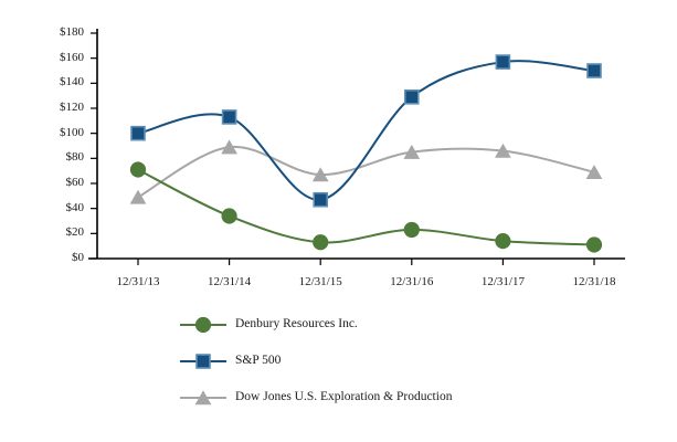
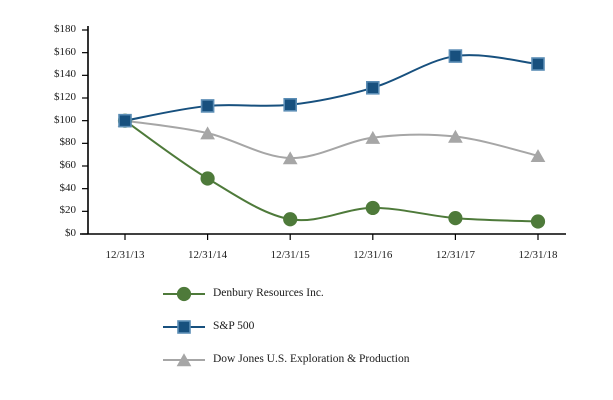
Denbury Resources Inc./12/31/13: $71 -> $100
Dow Jones U.S. Exploration & Production/12/31/13: $49 -> $100
Denbury Resources Inc./12/31/14: $34 -> $49
S&P 500/12/31/15: $47 -> $114
